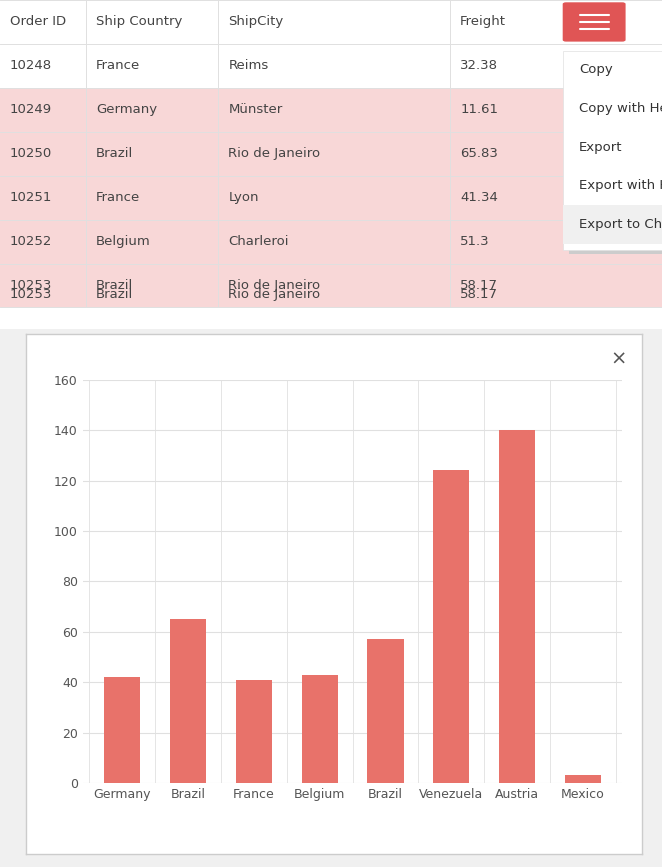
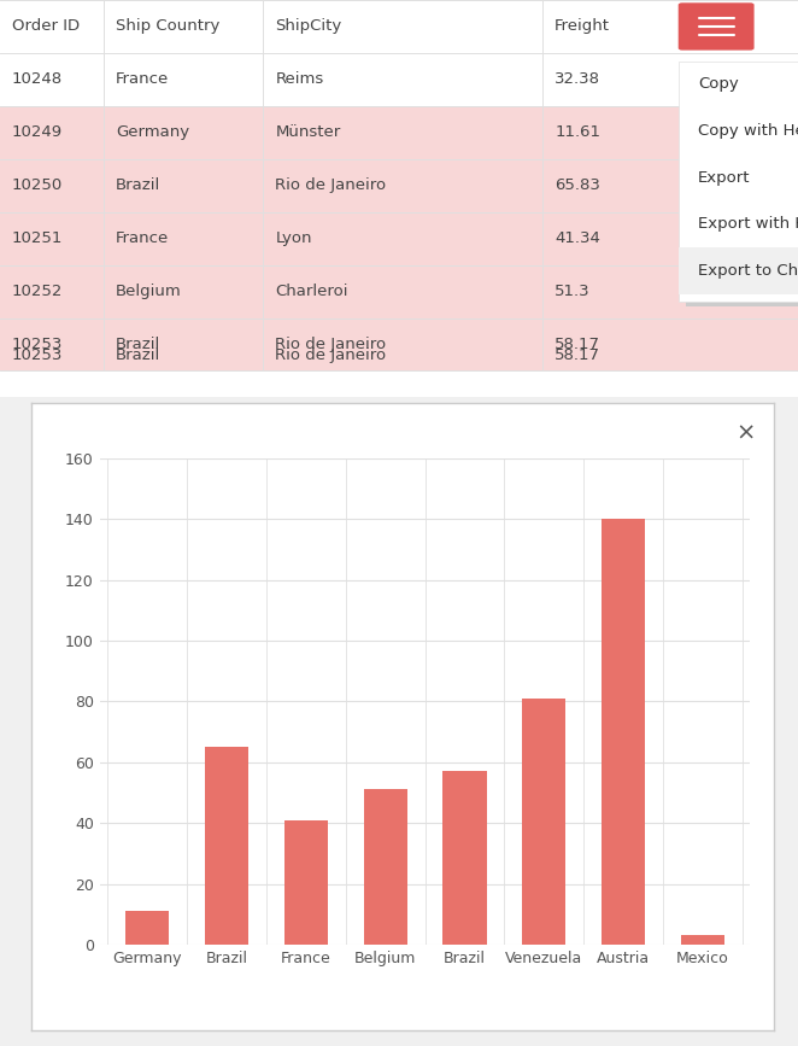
Germany: 42 -> 11
Belgium: 43 -> 51
Venezuela: 124 -> 81
